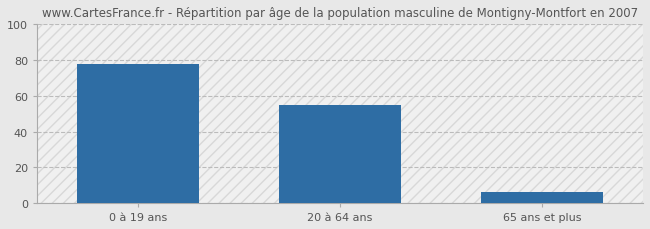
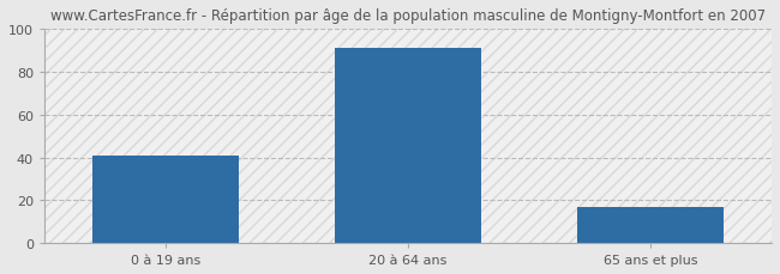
0 à 19 ans: 78 -> 41
20 à 64 ans: 55 -> 91
65 ans et plus: 6 -> 17
